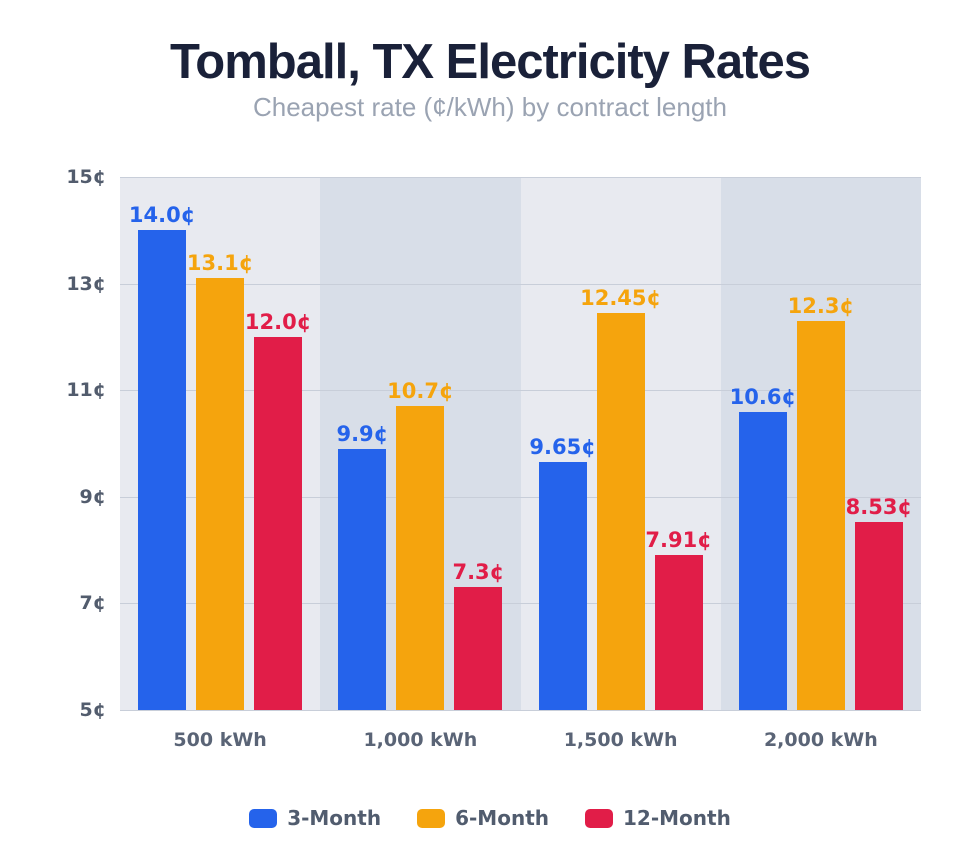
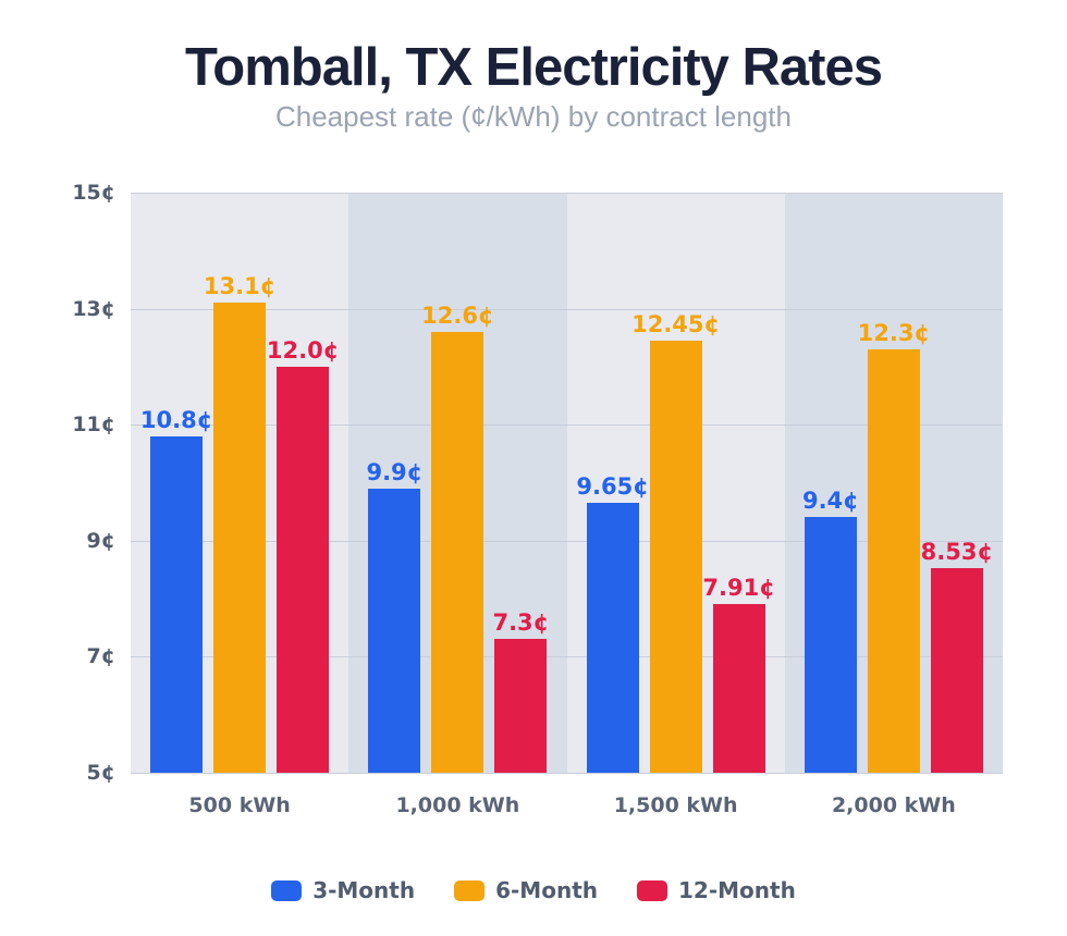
3-Month/500 kWh: 14.0 -> 10.8
6-Month/1,000 kWh: 10.7 -> 12.6
3-Month/2,000 kWh: 10.6 -> 9.4
